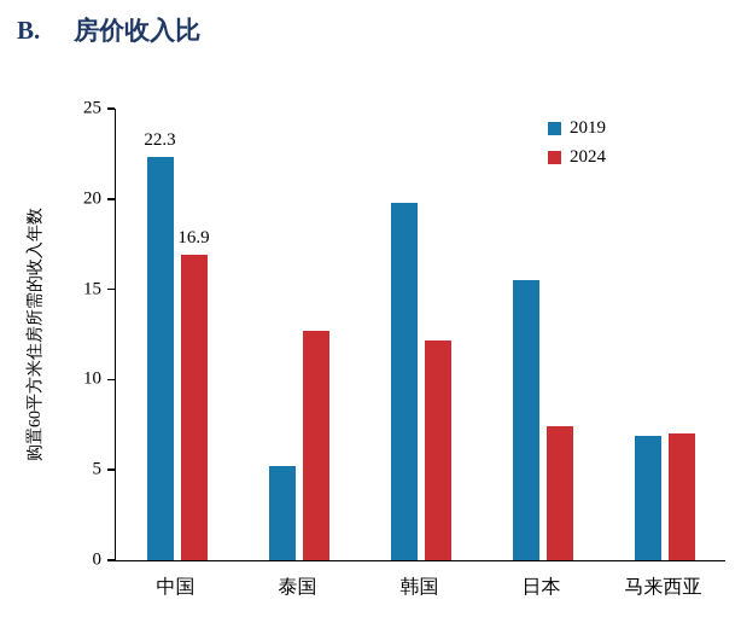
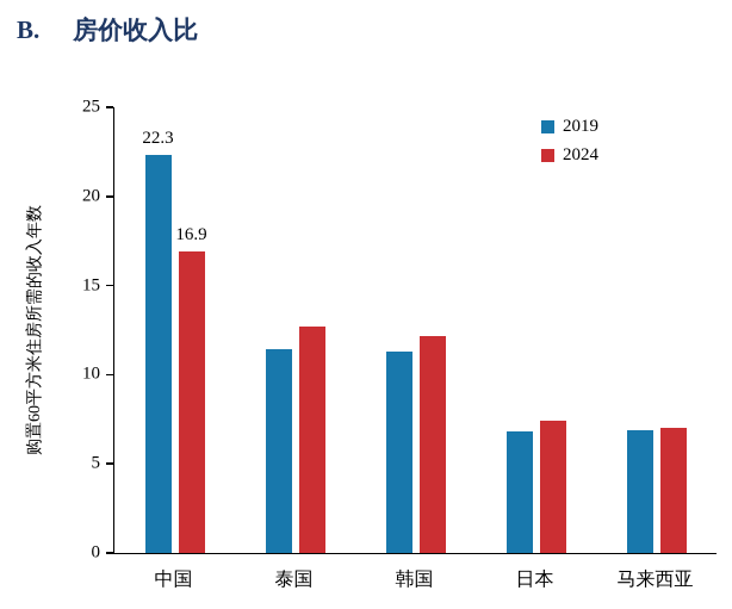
2019/泰国: 5.2 -> 11.4
2019/韩国: 19.8 -> 11.3
2019/日本: 15.5 -> 6.8
